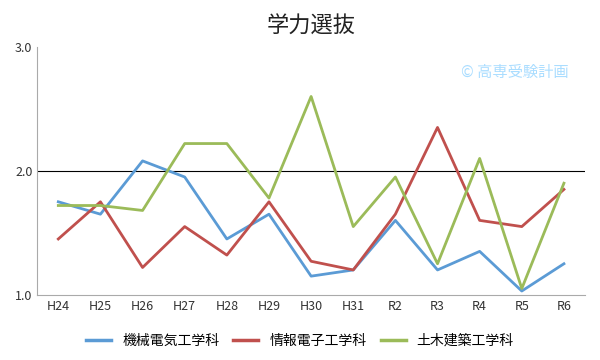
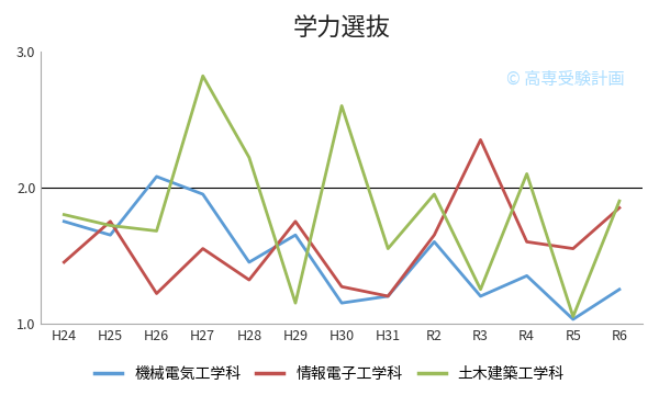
土木建築工学科/H24: 1.72 -> 1.80
土木建築工学科/H27: 2.22 -> 2.82
土木建築工学科/H29: 1.78 -> 1.15
